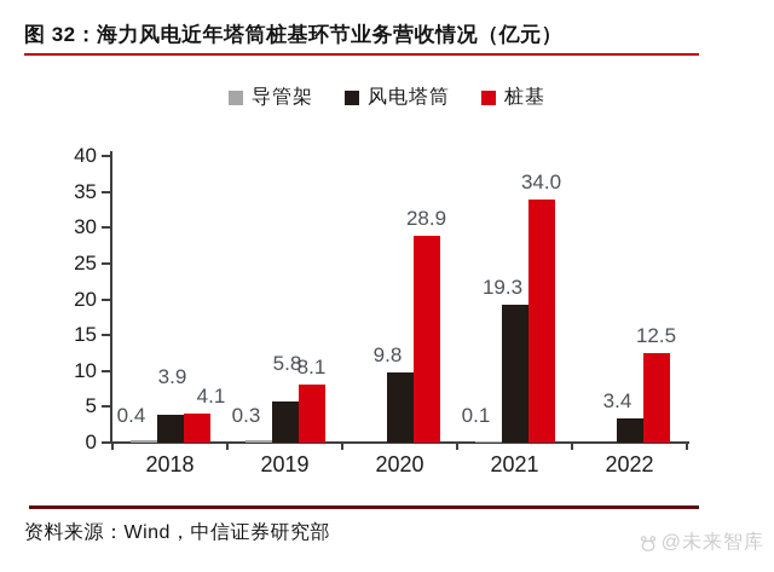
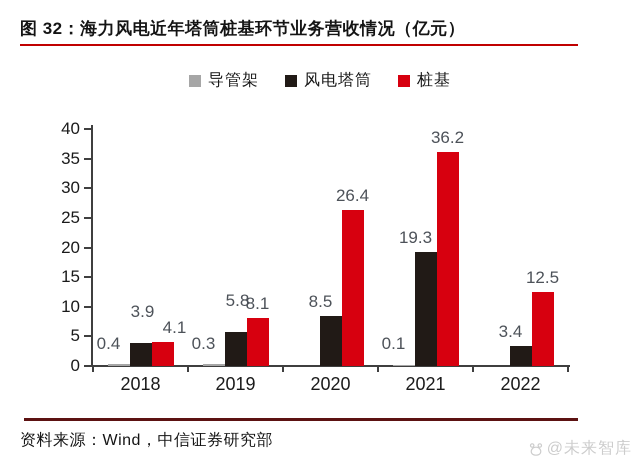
风电塔筒/2020: 9.8 -> 8.5
桩基/2020: 28.9 -> 26.4
桩基/2021: 34.0 -> 36.2
